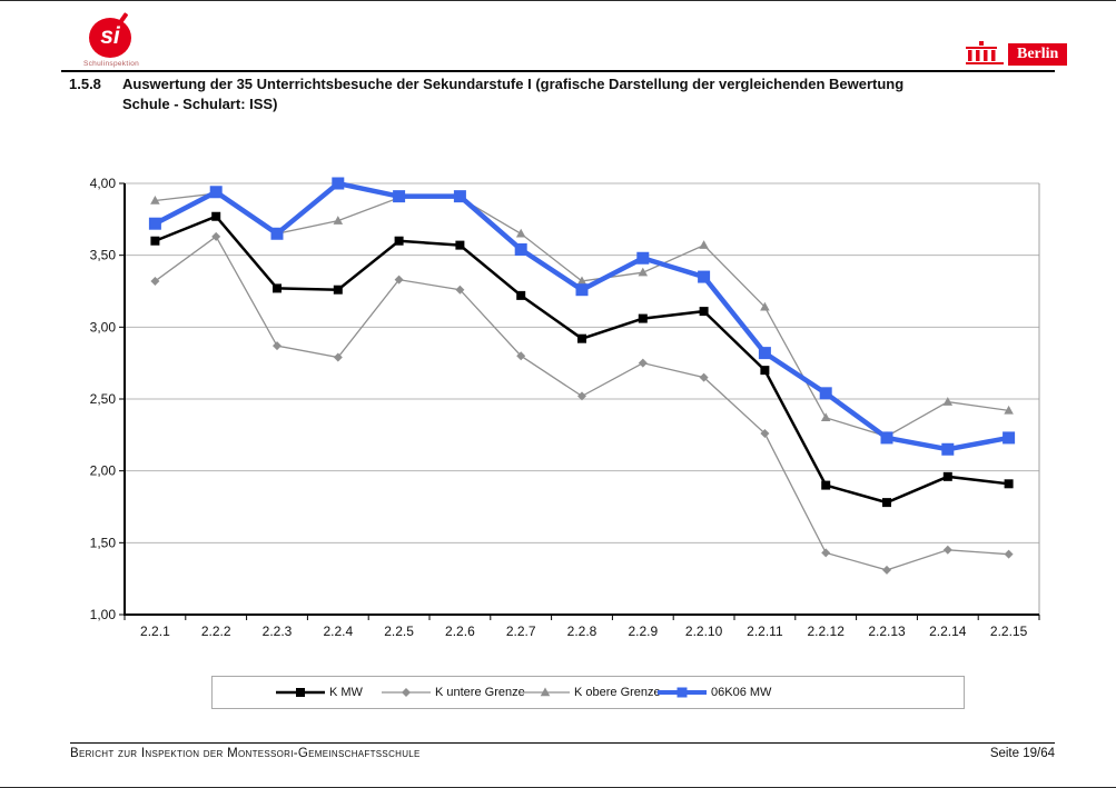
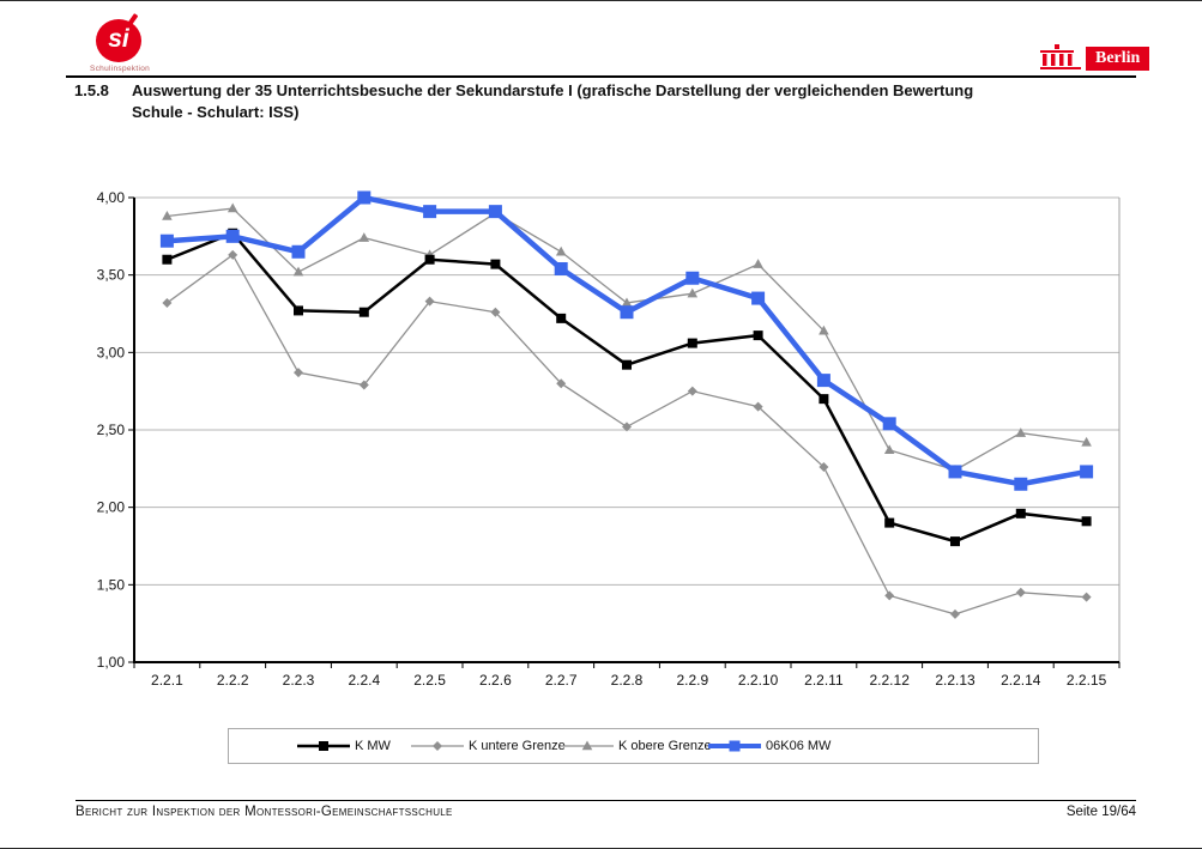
06K06 MW/2.2.2: 3,94 -> 3,75
K obere Grenze/2.2.3: 3,65 -> 3,52
K obere Grenze/2.2.5: 3,90 -> 3,63
